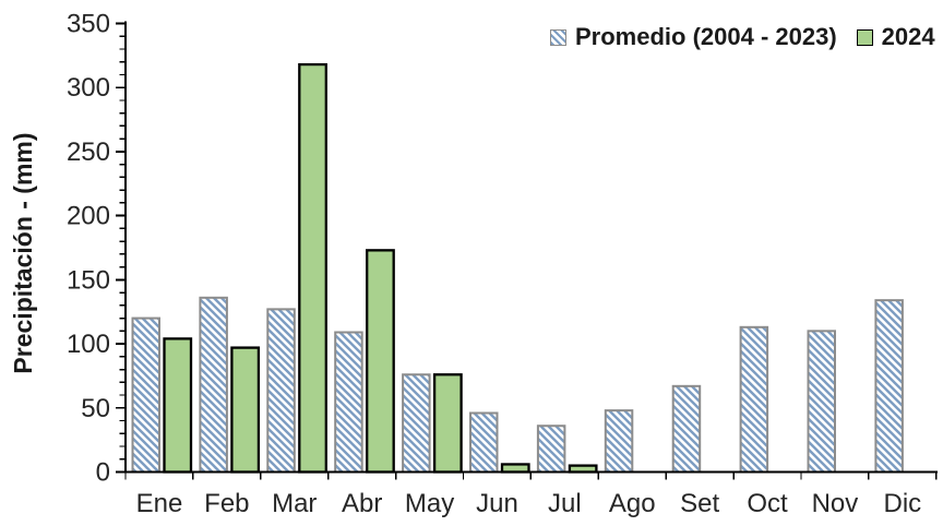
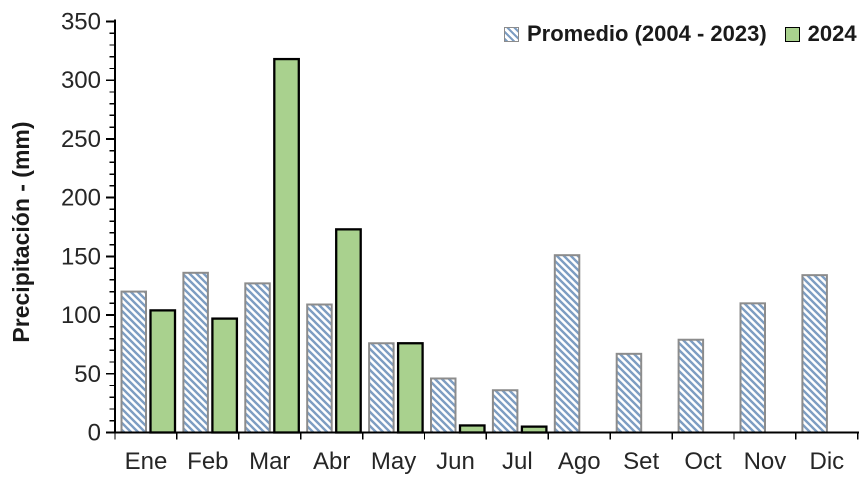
Promedio (2004 - 2023)/Ago: 48 -> 151
Promedio (2004 - 2023)/Oct: 113 -> 79
